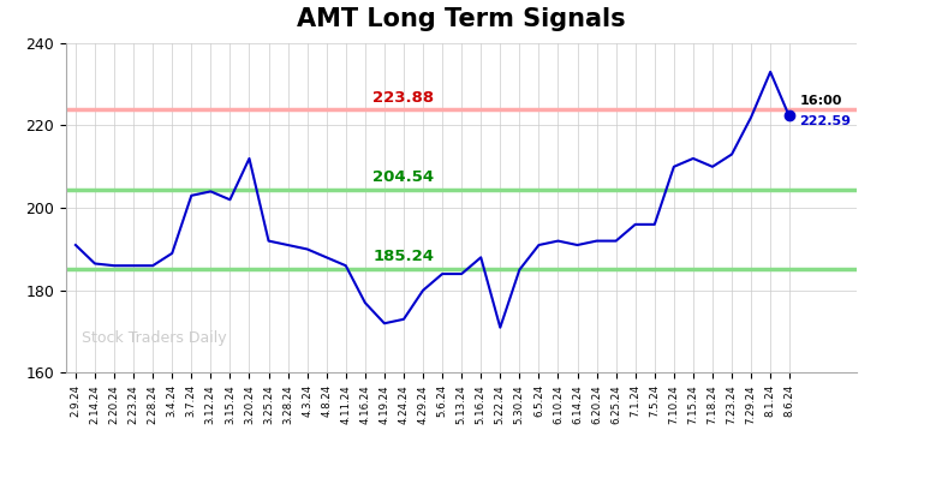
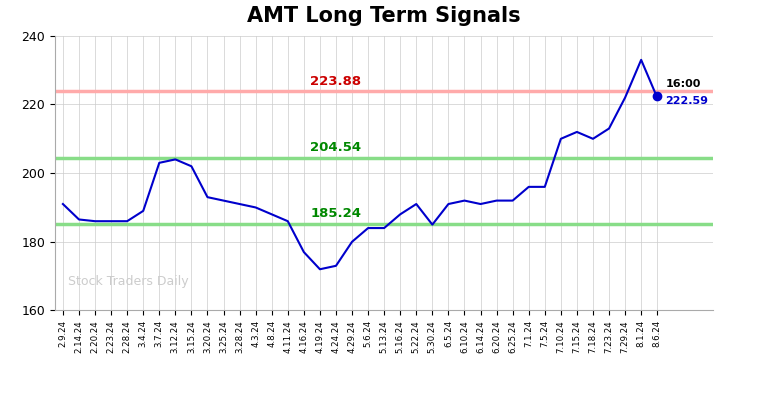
3.20.24: 212.0 -> 193.0
5.22.24: 171.0 -> 191.0
